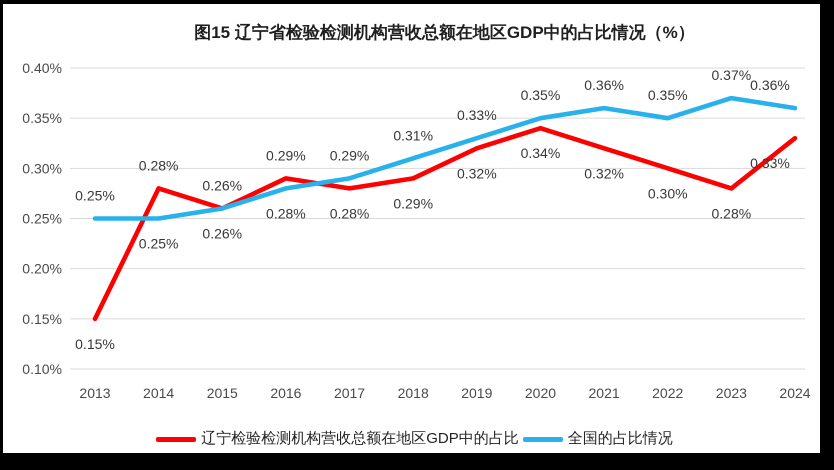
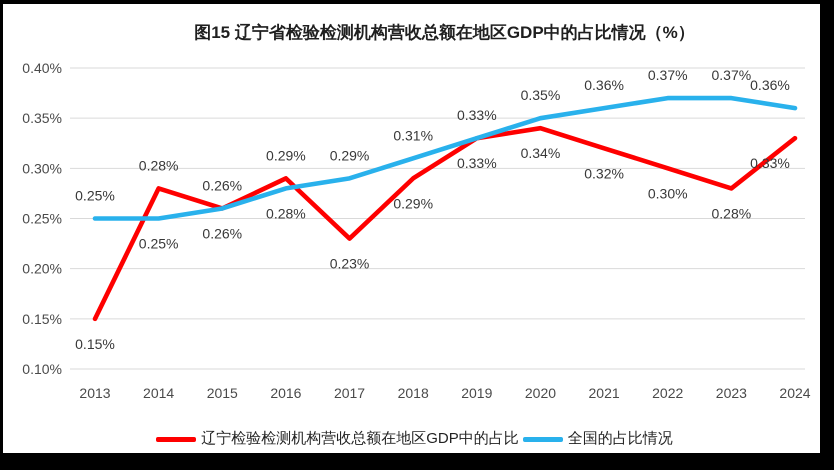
辽宁检验检测机构营收总额在地区GDP中的占比/2017: 0.28% -> 0.23%
辽宁检验检测机构营收总额在地区GDP中的占比/2019: 0.32% -> 0.33%
全国的占比情况/2022: 0.35% -> 0.37%
